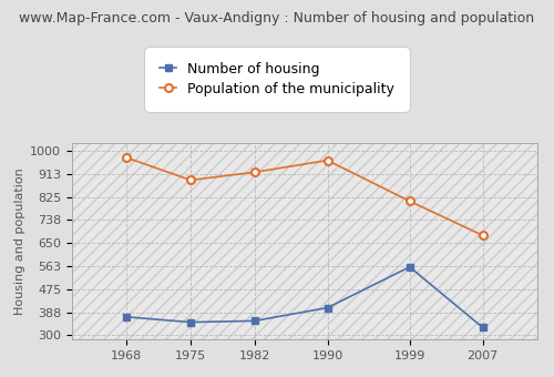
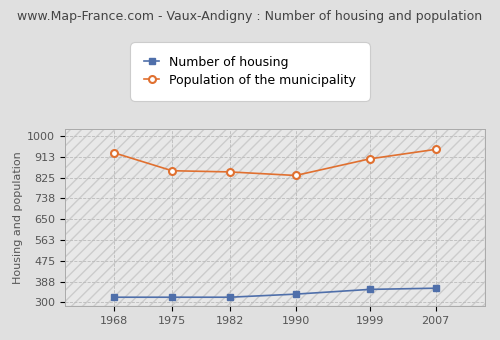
Number of housing/1968: 370 -> 322
Population of the municipality/1968: 975 -> 930
Number of housing/1975: 350 -> 322
Population of the municipality/1975: 890 -> 855
Number of housing/1982: 355 -> 322
Population of the municipality/1982: 920 -> 850
Number of housing/1990: 405 -> 335
Population of the municipality/1990: 965 -> 835
Number of housing/1999: 560 -> 355
Population of the municipality/1999: 810 -> 905
Number of housing/2007: 330 -> 360
Population of the municipality/2007: 680 -> 945
